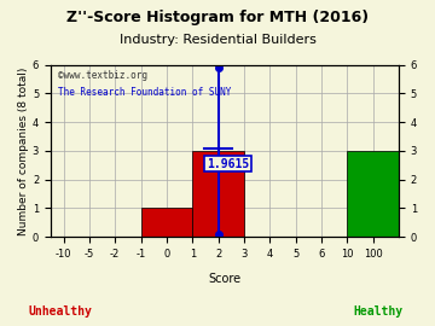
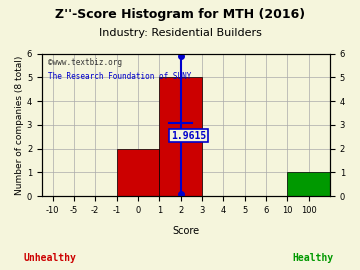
0: 1 -> 2
2: 3 -> 5
100: 3 -> 1
